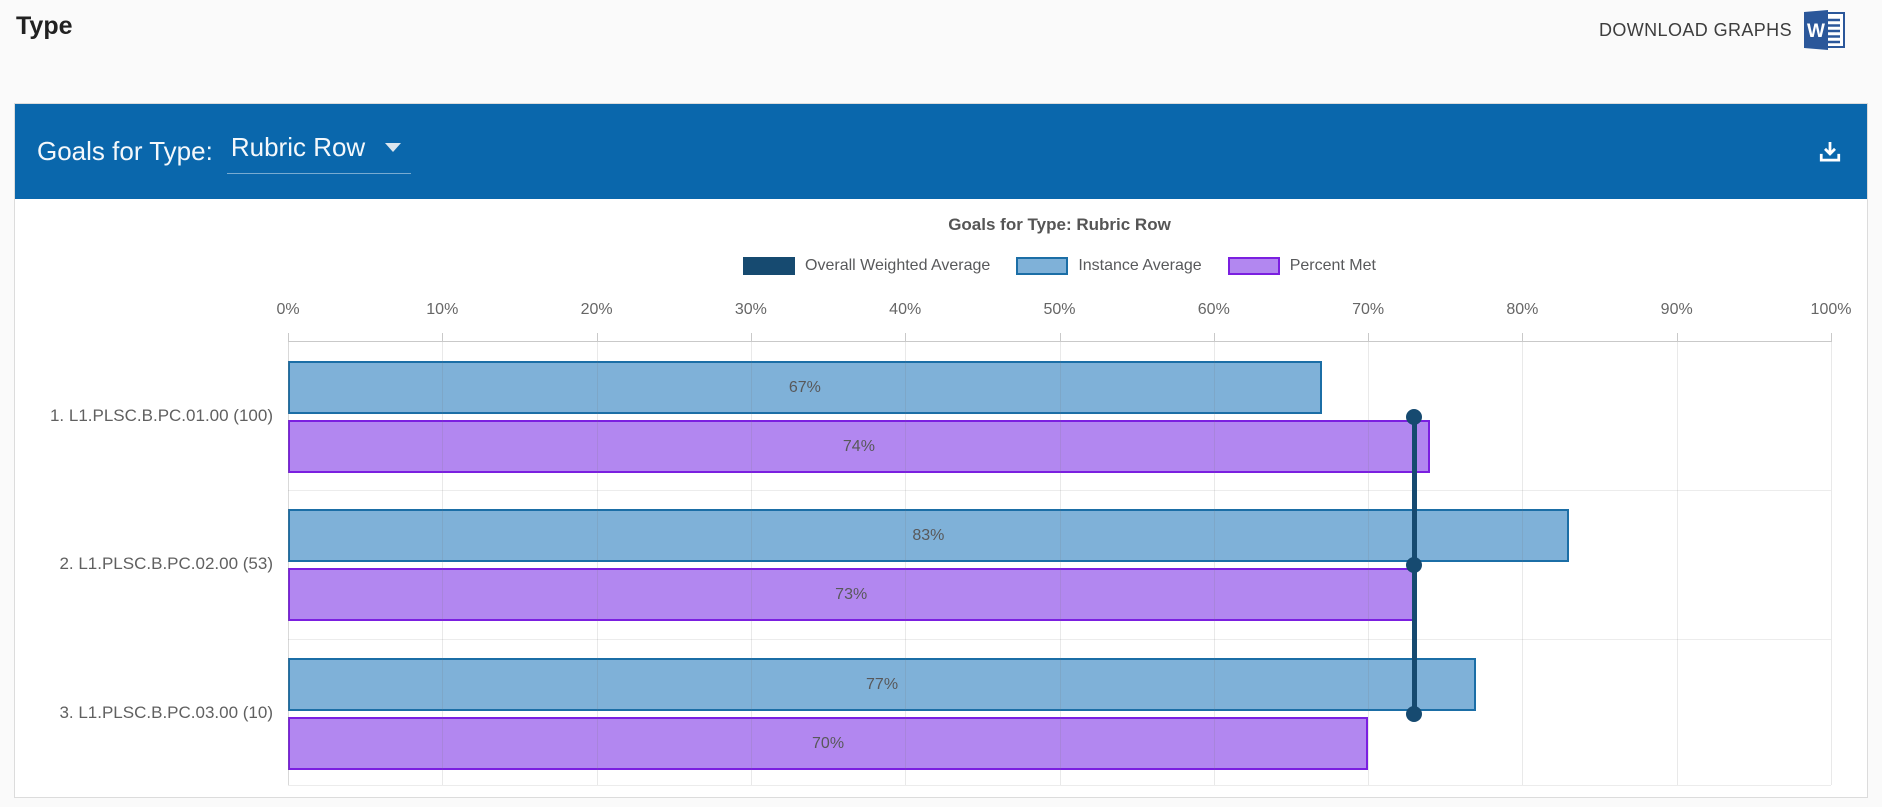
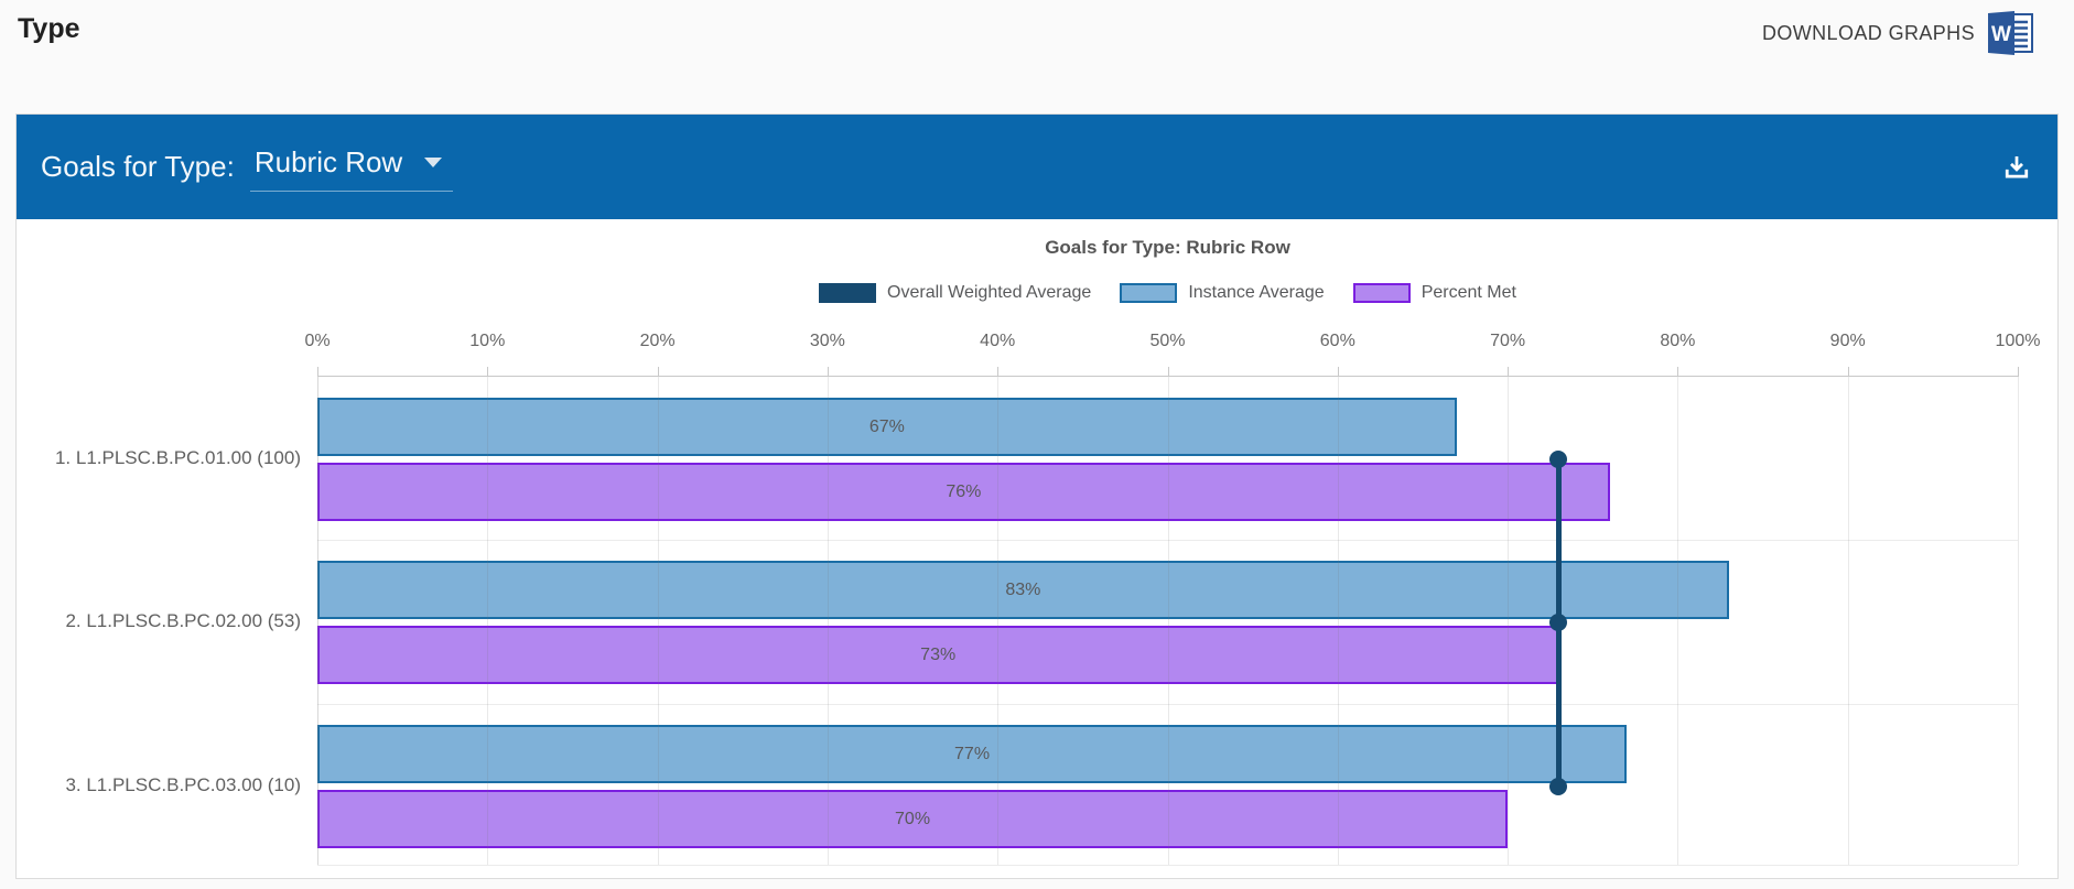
Percent Met/1. L1.PLSC.B.PC.01.00 (100): 74% -> 76%
